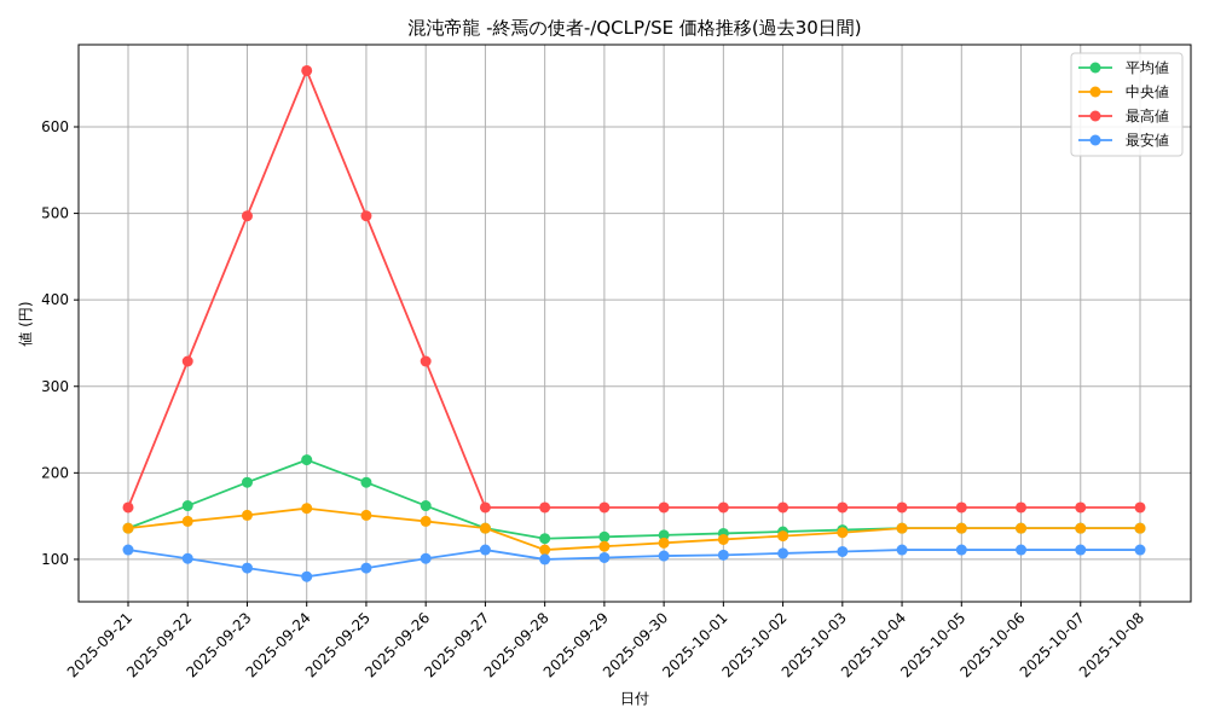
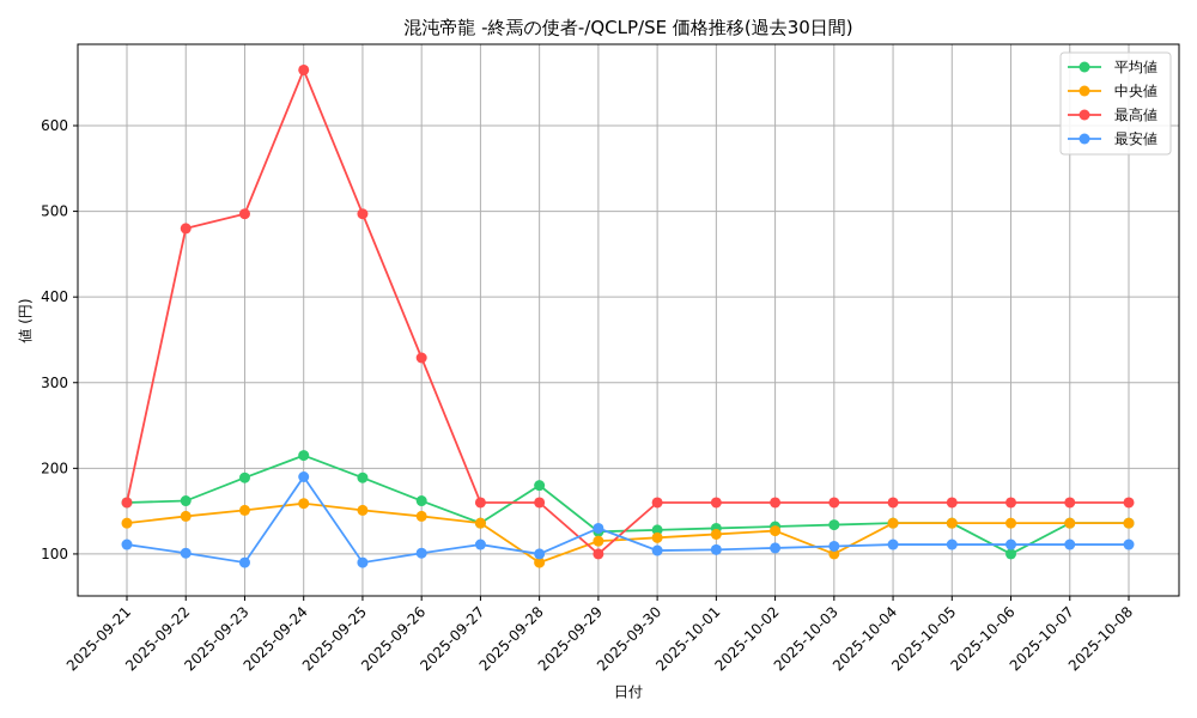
平均値/2025-09-21: 140 -> 160
最高値/2025-09-22: 330 -> 480
最安値/2025-09-24: 80 -> 190
平均値/2025-09-28: 120 -> 180
中央値/2025-09-28: 110 -> 90
最高値/2025-09-29: 160 -> 100
最安値/2025-09-29: 100 -> 130
中央値/2025-10-03: 130 -> 100
平均値/2025-10-06: 140 -> 100
